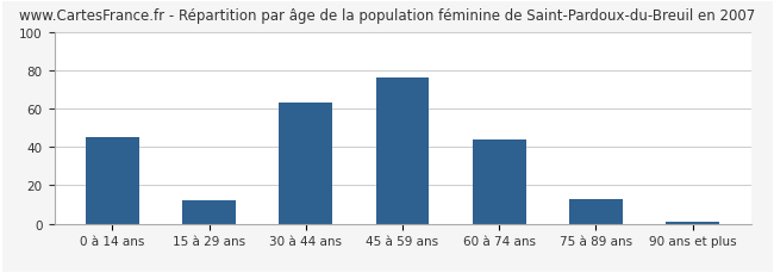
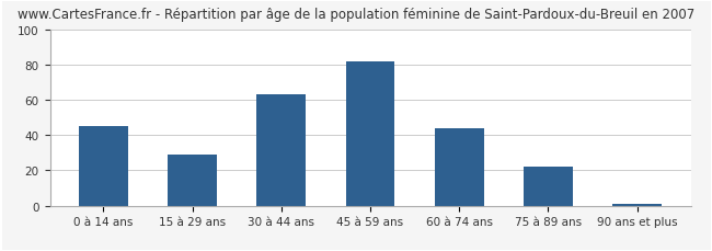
15 à 29 ans: 12 -> 29
45 à 59 ans: 76 -> 82
75 à 89 ans: 13 -> 22
